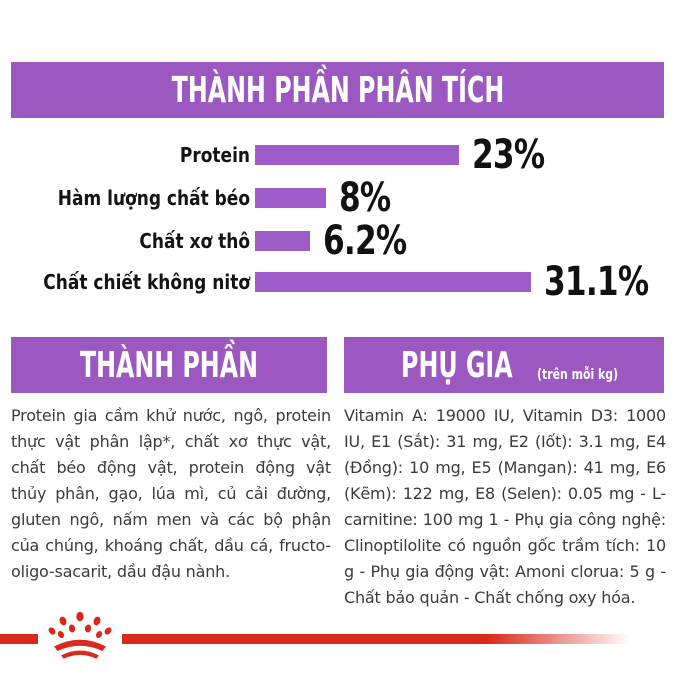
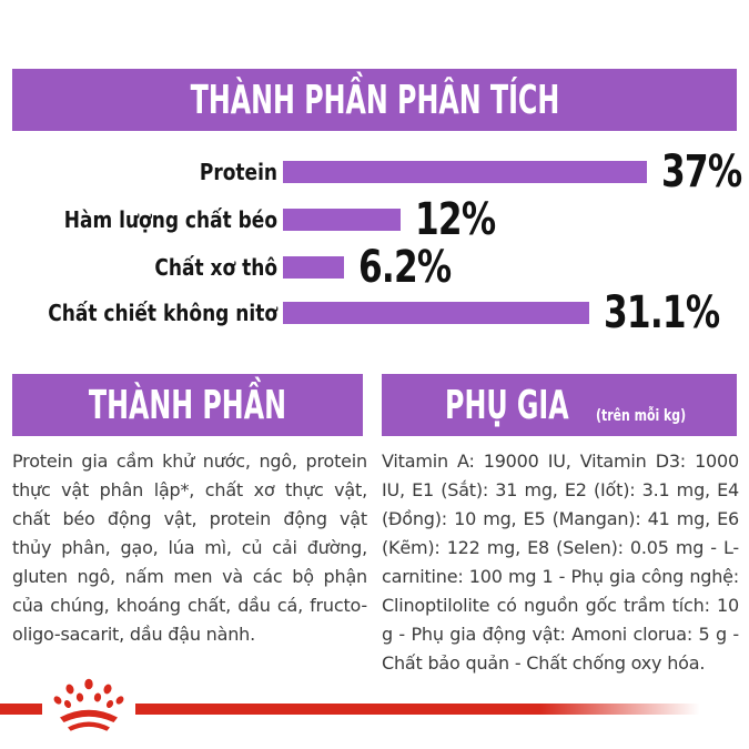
Protein: 23% -> 37%
Hàm lượng chất béo: 8% -> 12%
